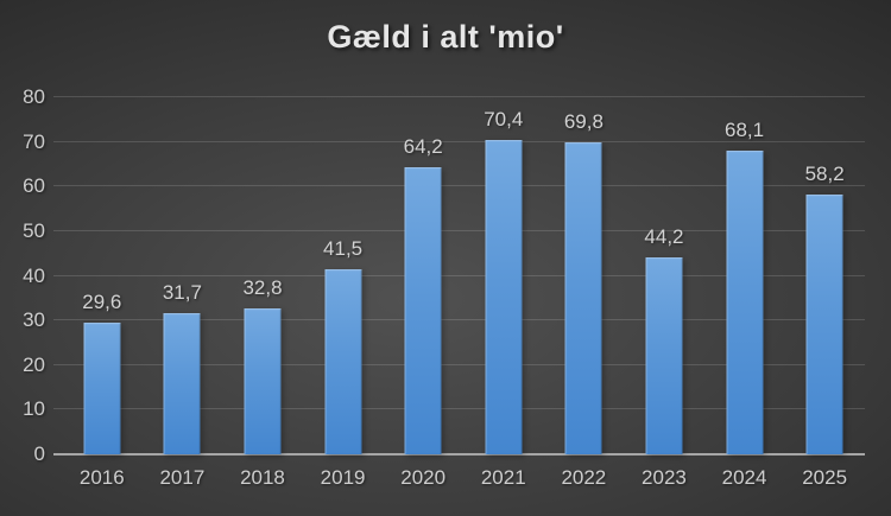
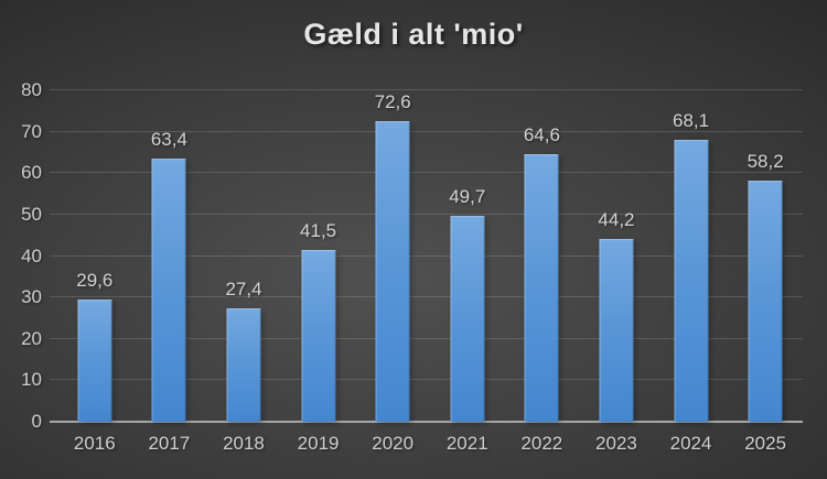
2017: 31,7 -> 63,4
2018: 32,8 -> 27,4
2020: 64,2 -> 72,6
2021: 70,4 -> 49,7
2022: 69,8 -> 64,6
